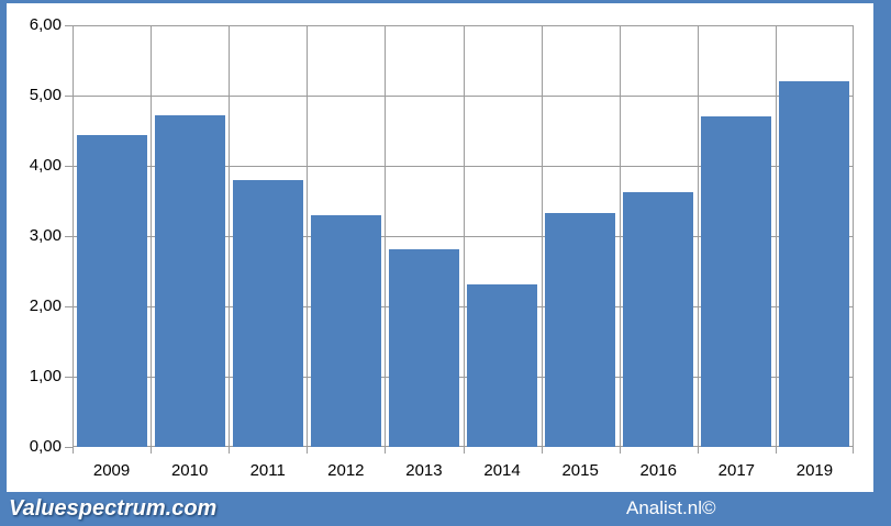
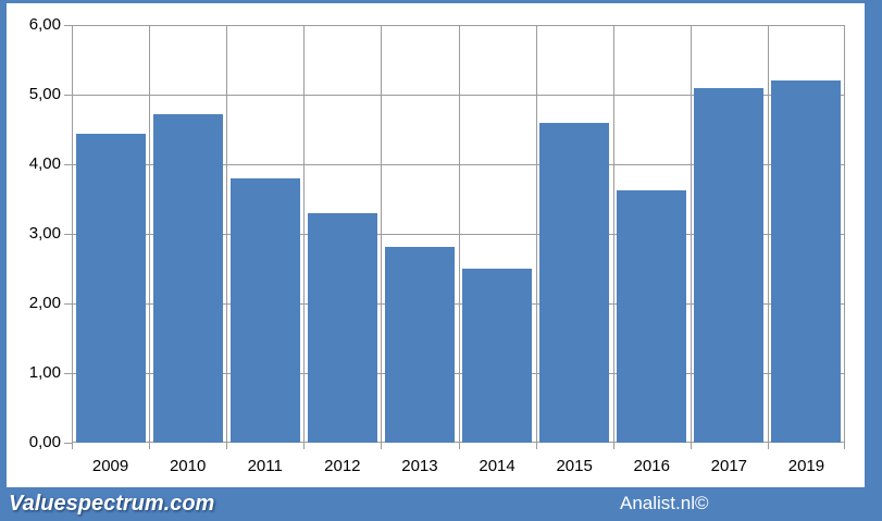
2014: 2,3 -> 2,5
2015: 3,3 -> 4,6
2017: 4,7 -> 5,1
